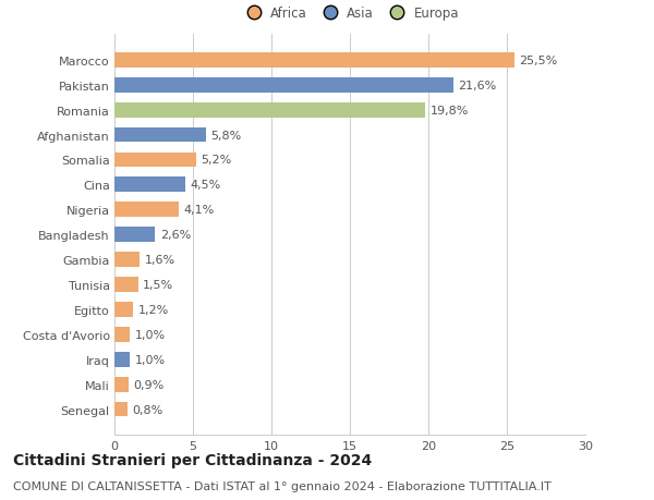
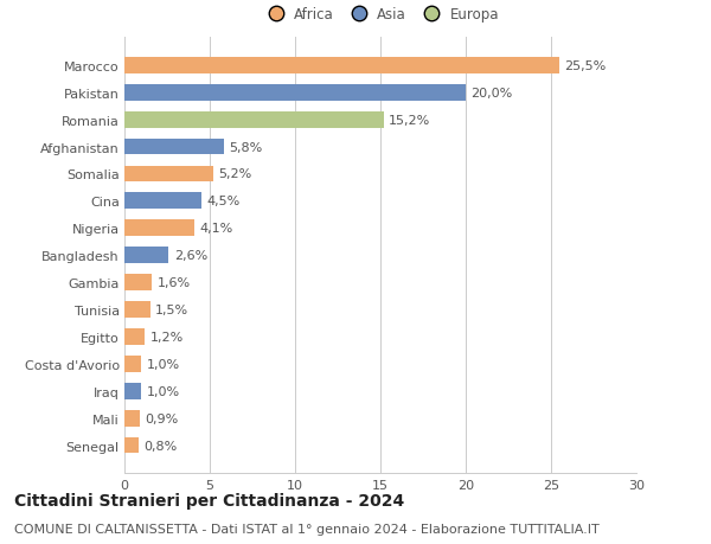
Pakistan: 21,6% -> 20,0%
Romania: 19,8% -> 15,2%
